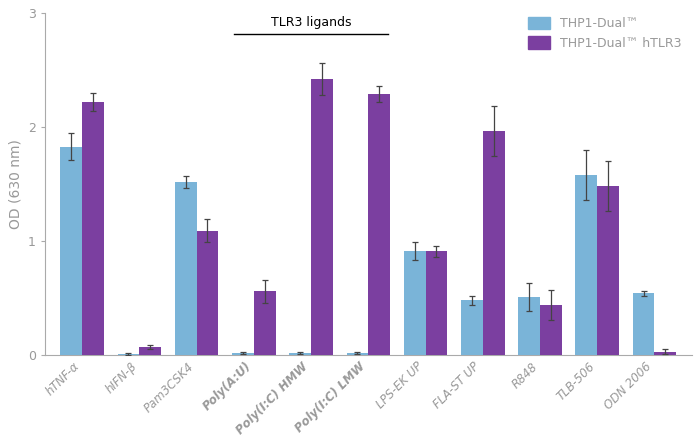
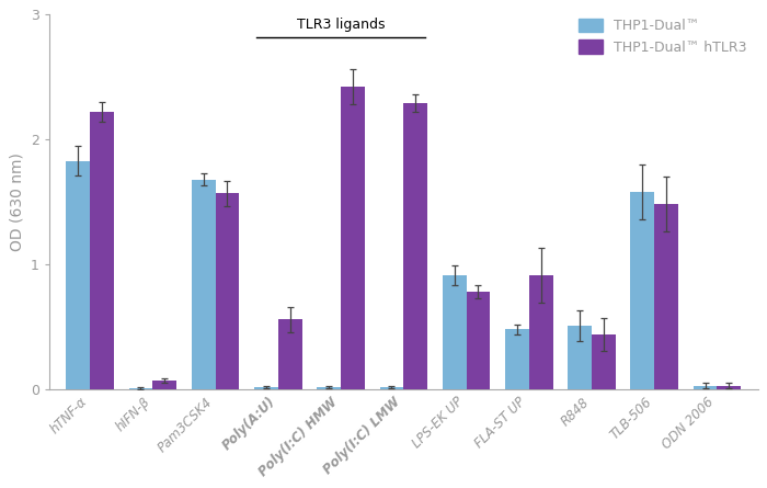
THP1-Dual™/Pam3CSK4: 1.52 -> 1.68
THP1-Dual™ hTLR3/Pam3CSK4: 1.09 -> 1.57
THP1-Dual™ hTLR3/LPS-EK UP: 0.91 -> 0.78
THP1-Dual™ hTLR3/FLA-ST UP: 1.97 -> 0.91
THP1-Dual™/ODN 2006: 0.54 -> 0.03
